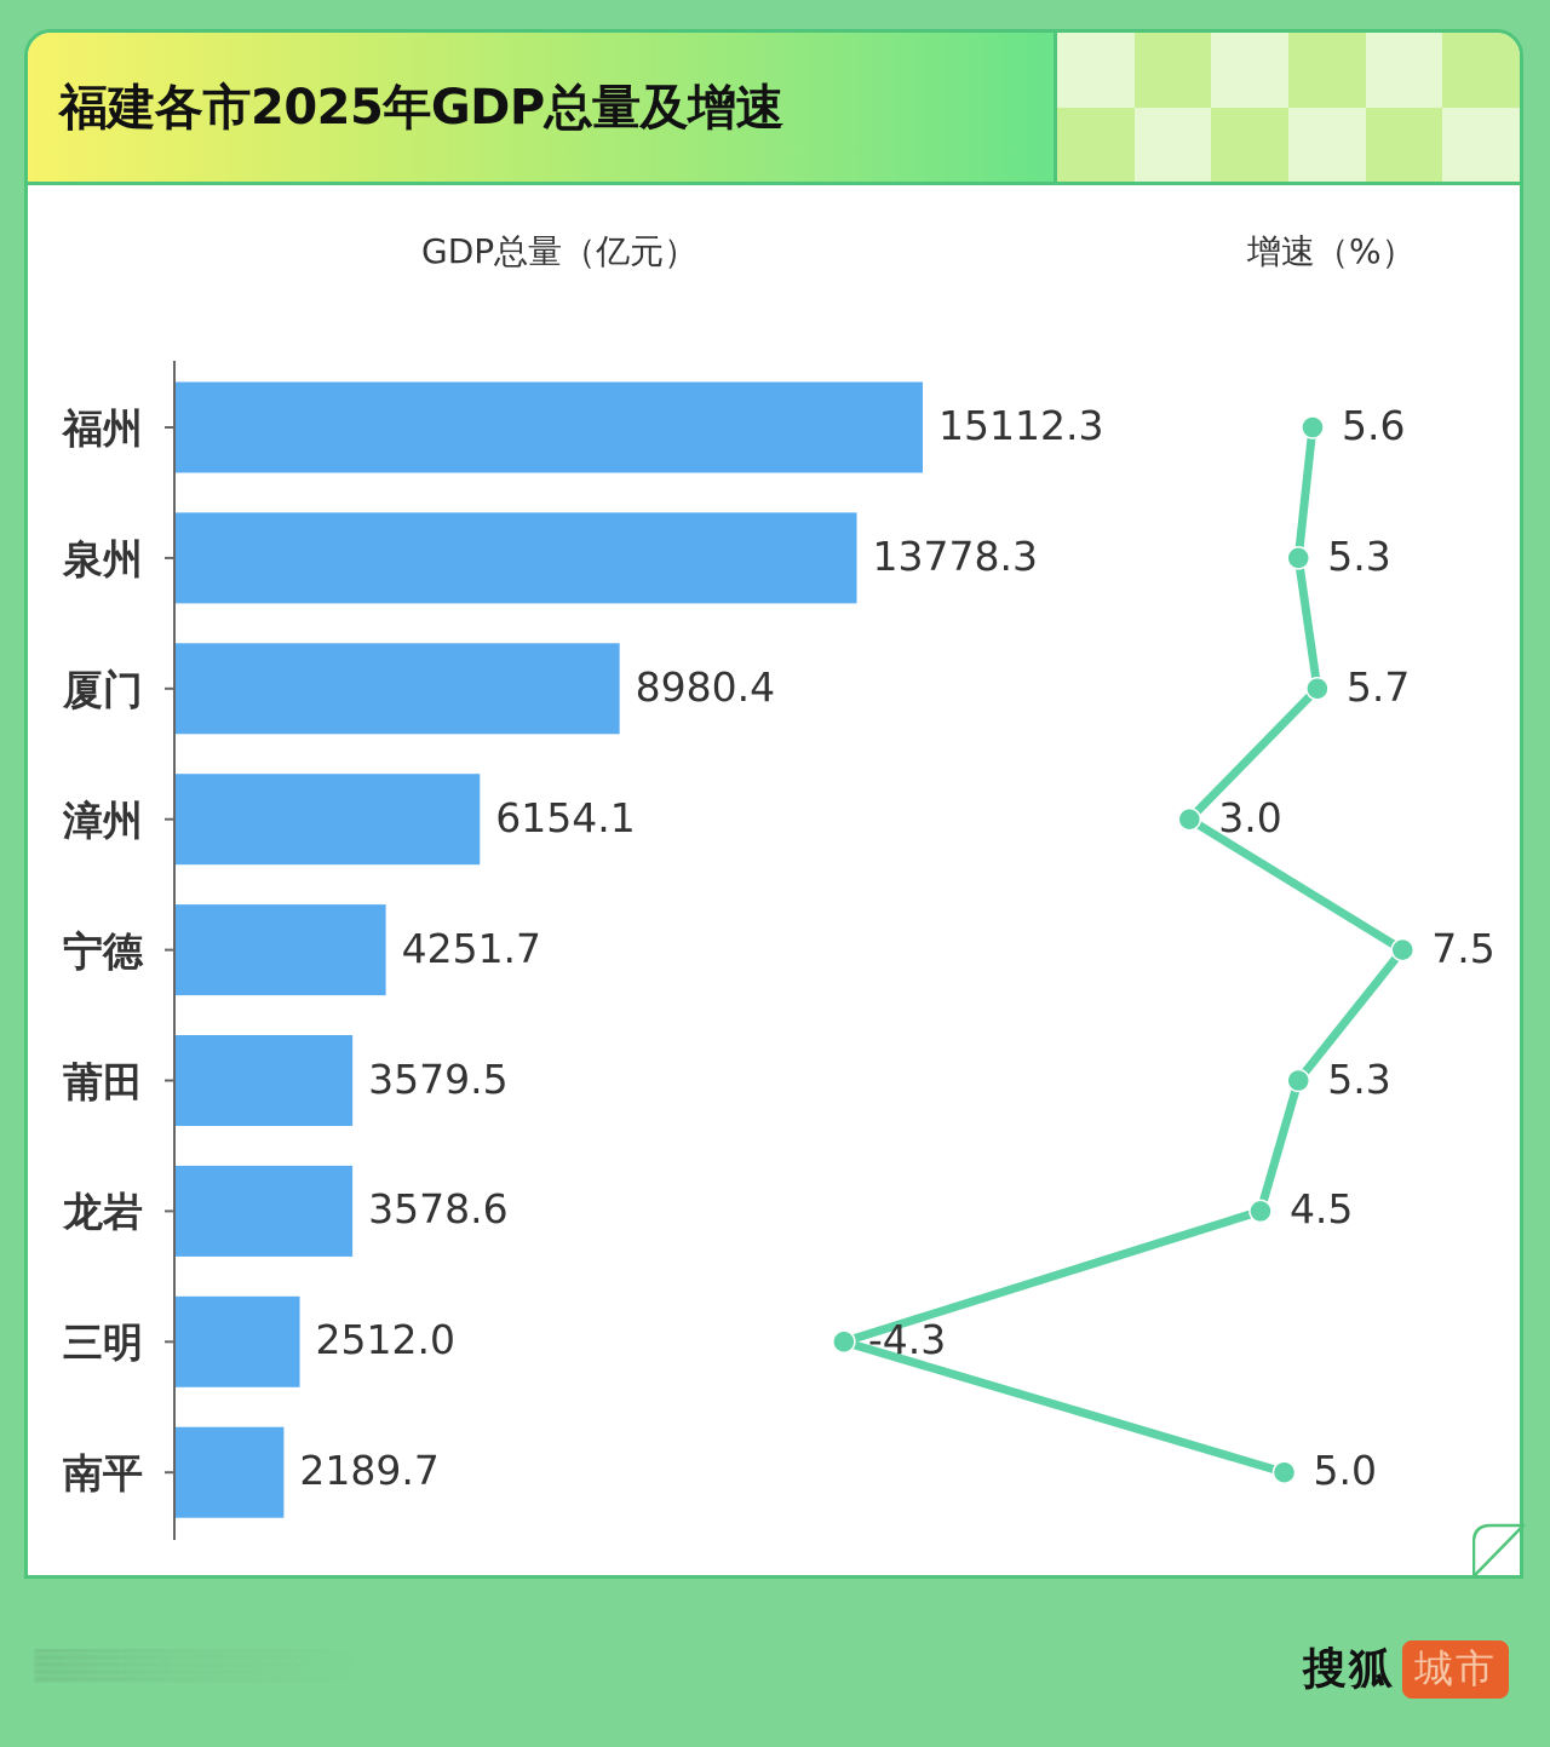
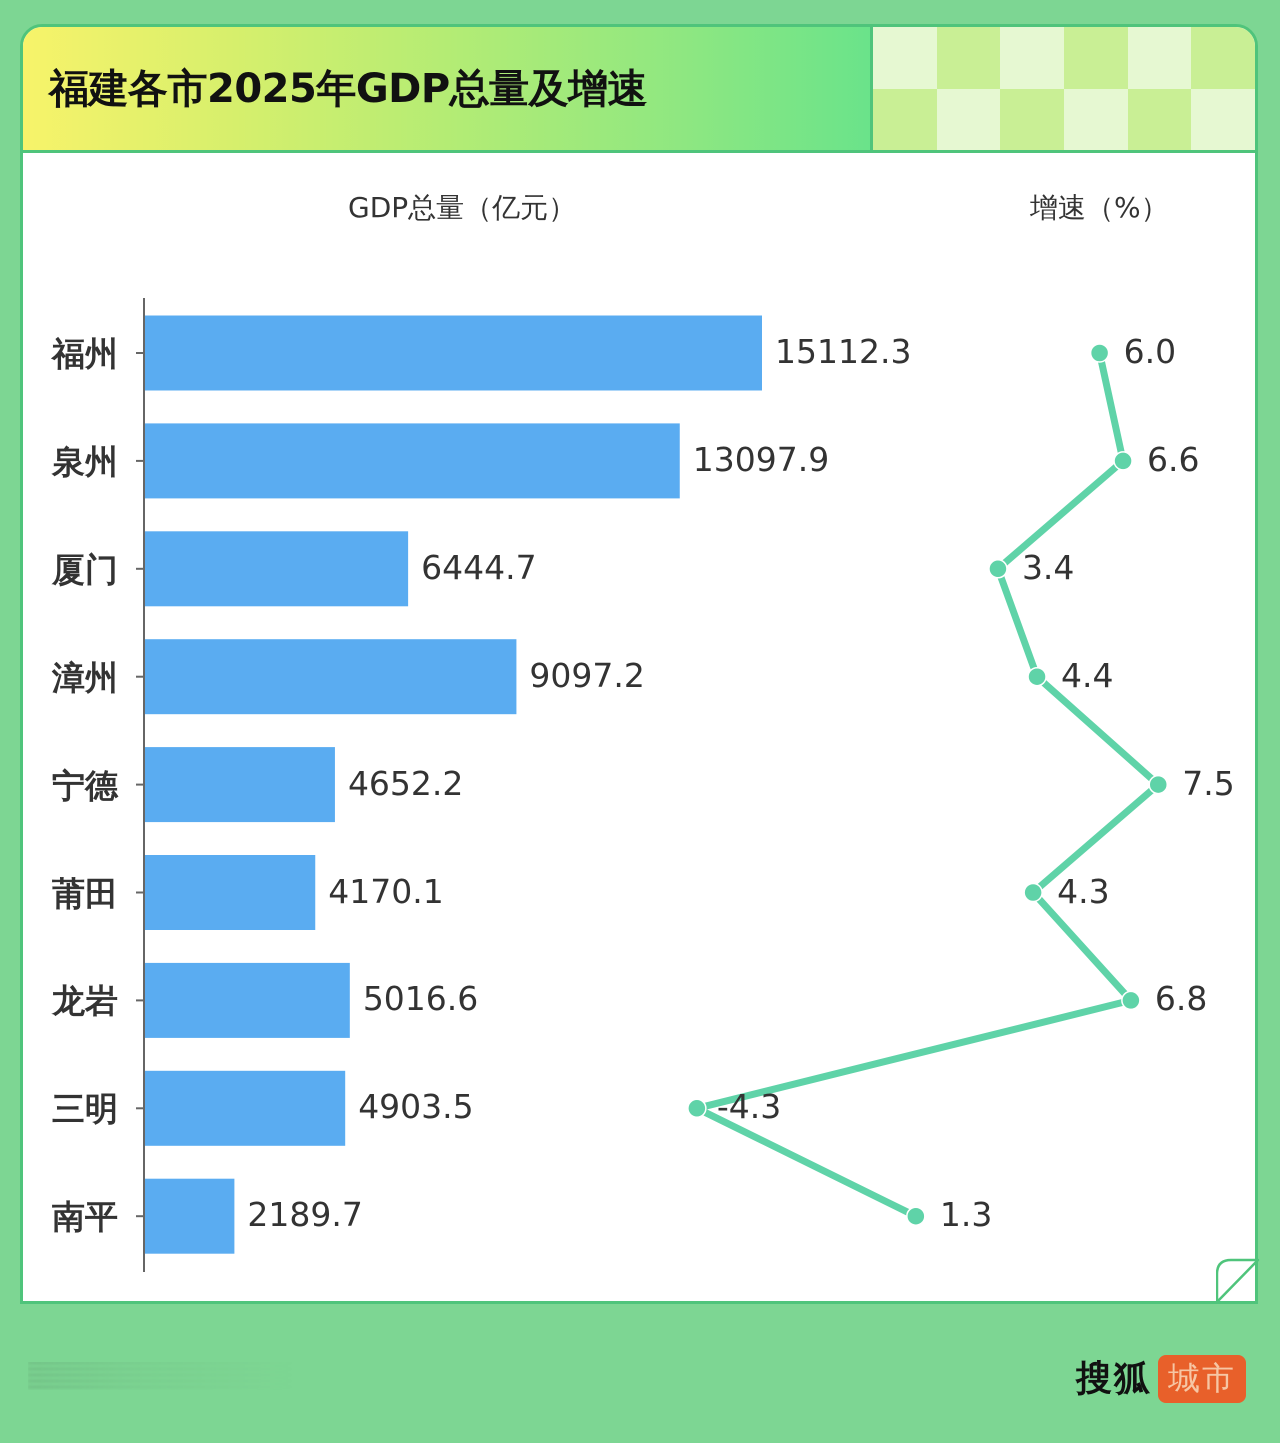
GDP总量（亿元）/泉州: 13778.3 -> 13097.9
GDP总量（亿元）/厦门: 8980.4 -> 6444.7
GDP总量（亿元）/漳州: 6154.1 -> 9097.2
GDP总量（亿元）/宁德: 4251.7 -> 4652.2
GDP总量（亿元）/莆田: 3579.5 -> 4170.1
GDP总量（亿元）/龙岩: 3578.6 -> 5016.6
GDP总量（亿元）/三明: 2512.0 -> 4903.5
增速（%）/福州: 5.6 -> 6.0
增速（%）/泉州: 5.3 -> 6.6
增速（%）/厦门: 5.7 -> 3.4
增速（%）/漳州: 3.0 -> 4.4
增速（%）/莆田: 5.3 -> 4.3
增速（%）/龙岩: 4.5 -> 6.8
增速（%）/南平: 5.0 -> 1.3
